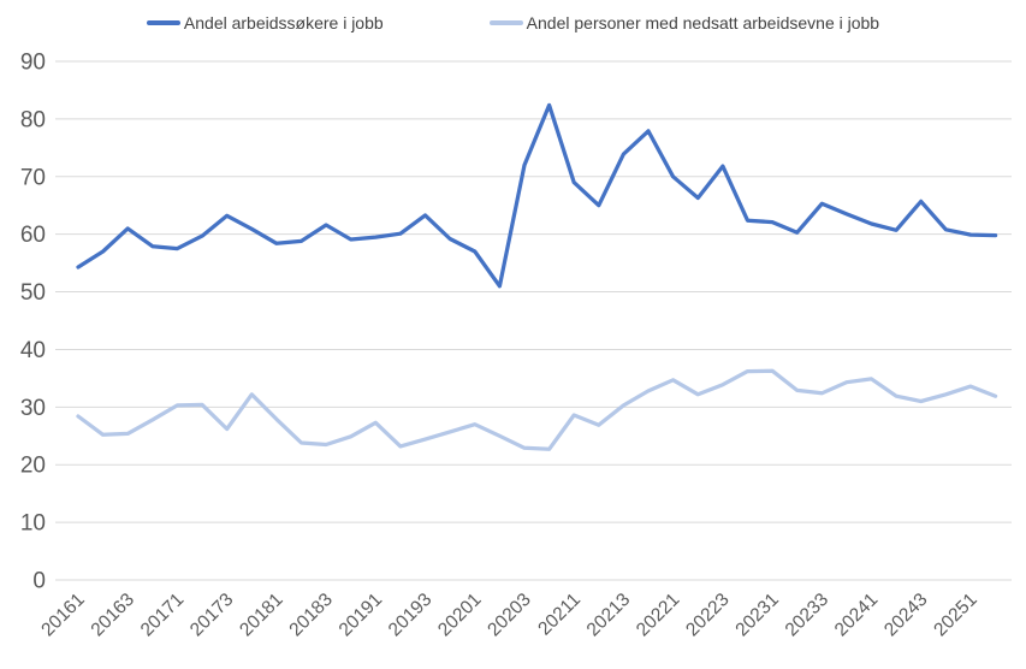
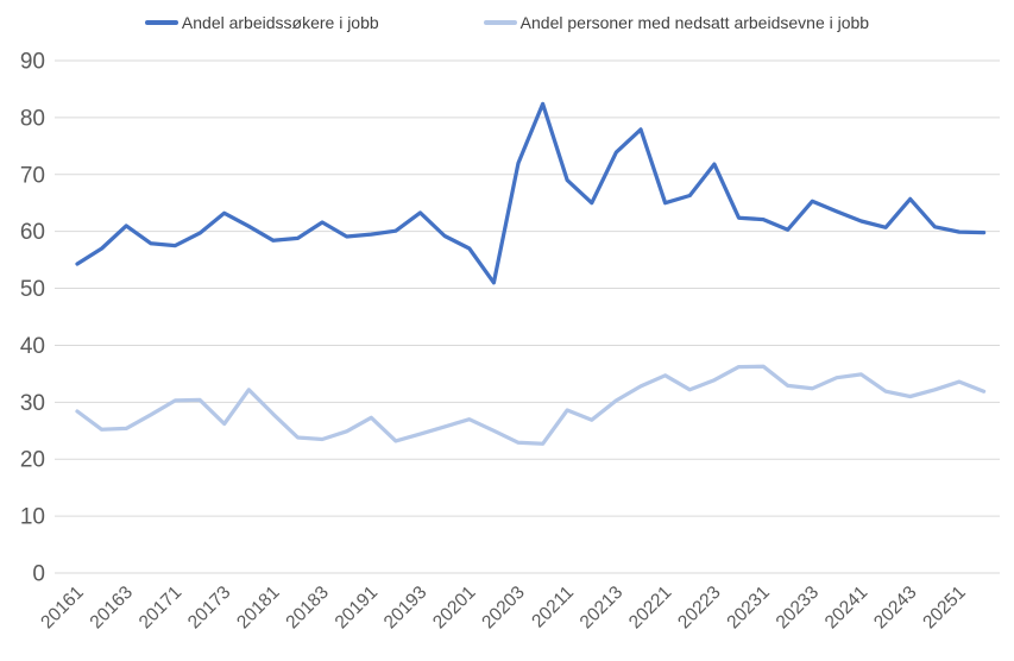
Andel arbeidssøkere i jobb/20221: 70 -> 65
